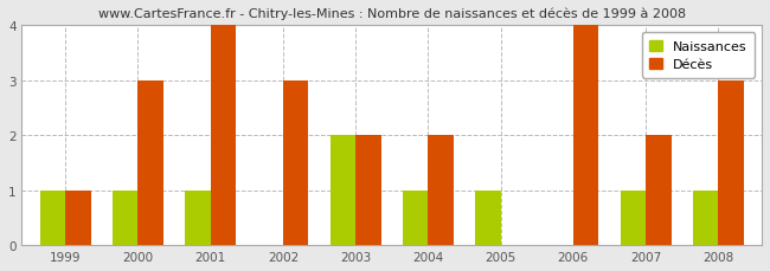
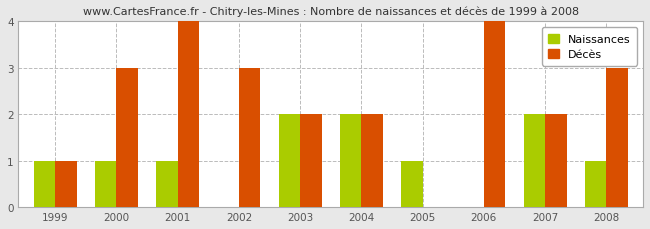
Naissances/2004: 1 -> 2
Naissances/2007: 1 -> 2
